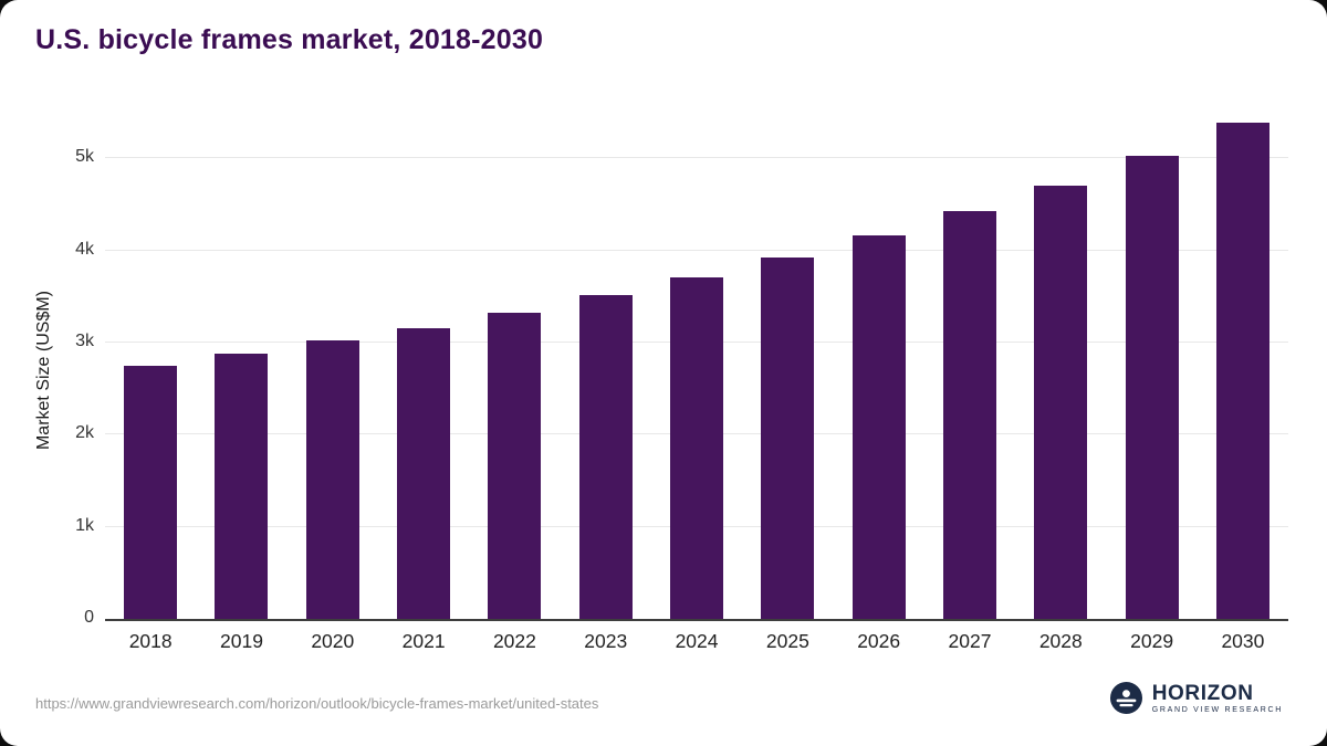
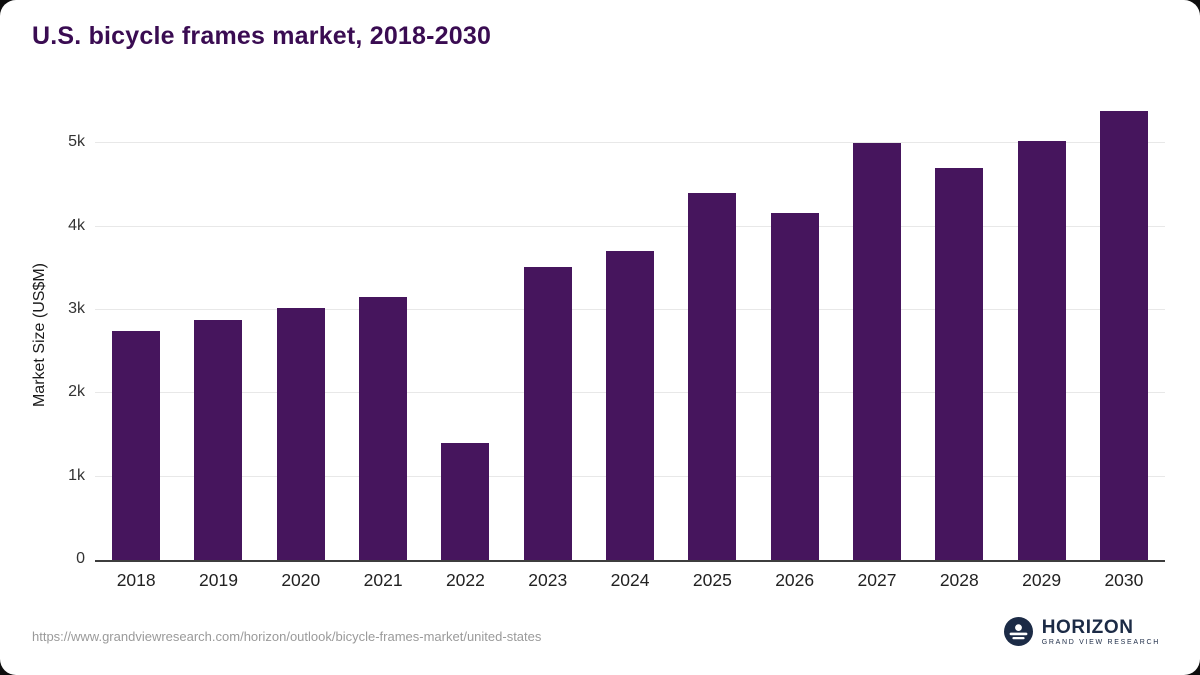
2022: 3.3k -> 1.4k
2025: 3.9k -> 4.4k
2027: 4.4k -> 5.0k
